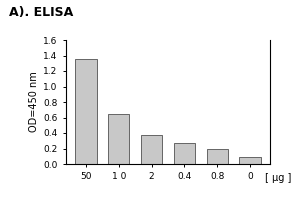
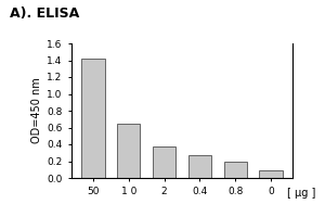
50: 1.35 -> 1.42
